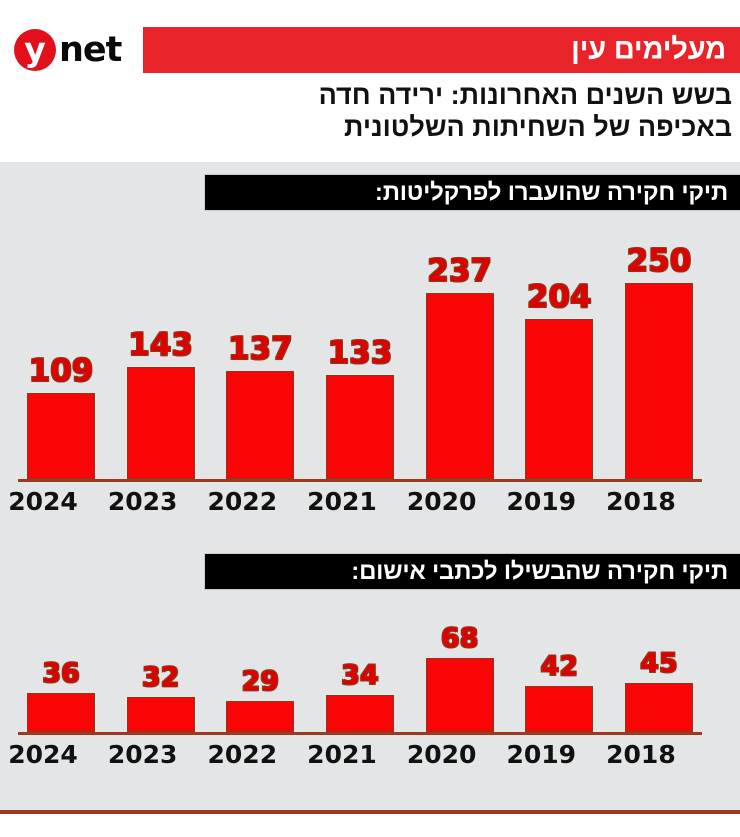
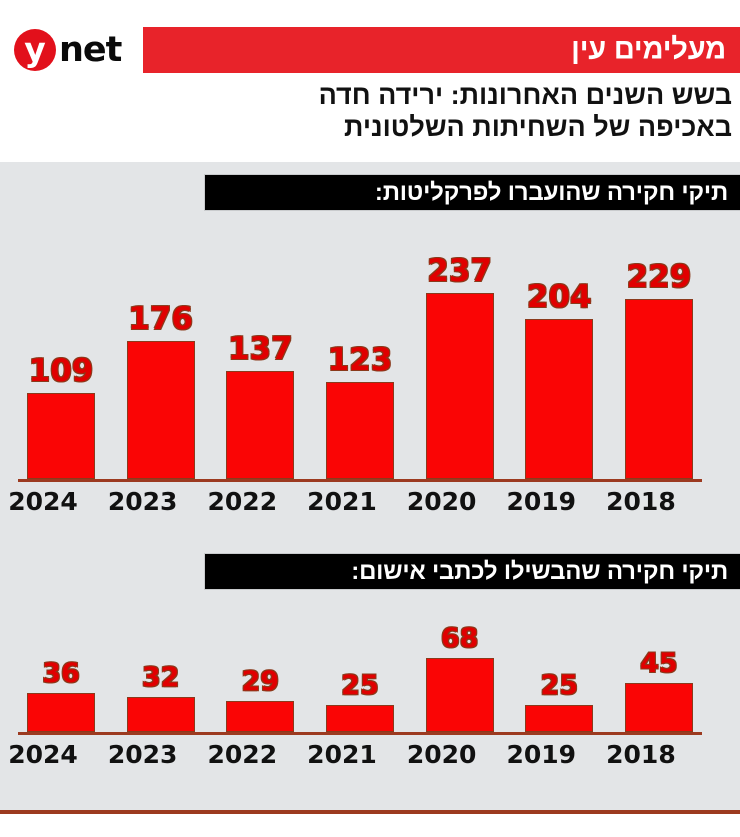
תיקי חקירה שהועברו לפרקליטות:/2023: 143 -> 176
תיקי חקירה שהועברו לפרקליטות:/2021: 133 -> 123
תיקי חקירה שהועברו לפרקליטות:/2018: 250 -> 229
תיקי חקירה שהבשילו לכתבי אישום:/2021: 34 -> 25
תיקי חקירה שהבשילו לכתבי אישום:/2019: 42 -> 25
